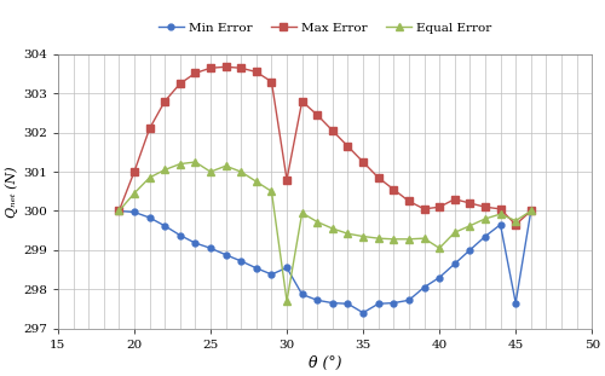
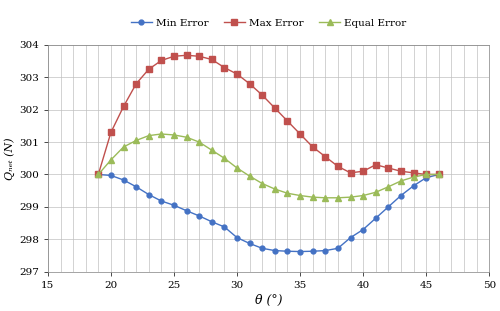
Max Error/20: 301.00 -> 301.30
Equal Error/25: 301.00 -> 301.22
Min Error/30: 298.55 -> 298.05
Max Error/30: 300.80 -> 303.10
Equal Error/30: 297.70 -> 300.20
Min Error/35: 297.40 -> 297.62
Equal Error/40: 299.05 -> 299.35
Min Error/45: 297.65 -> 299.90
Max Error/45: 299.65 -> 300.00
Equal Error/45: 299.75 -> 300.00
